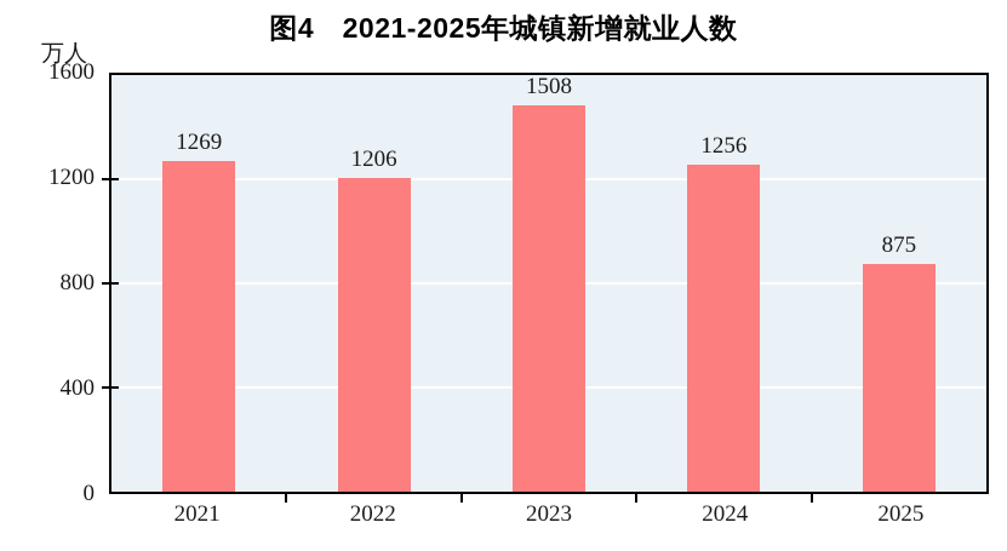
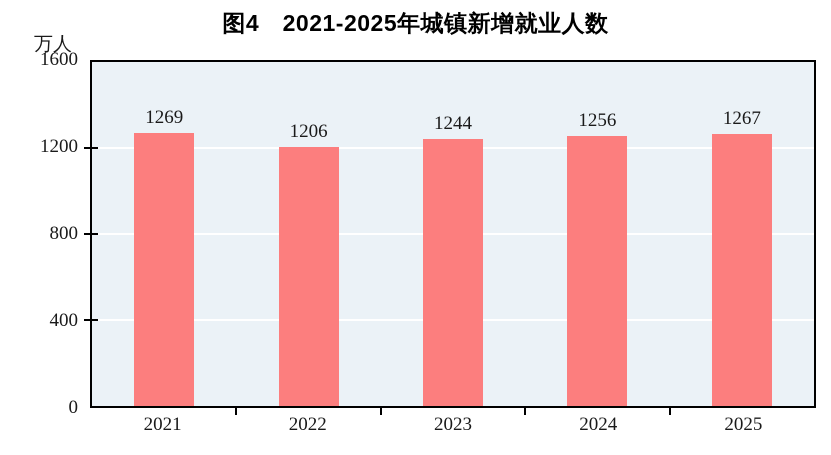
2023: 1508 -> 1244
2025: 875 -> 1267
